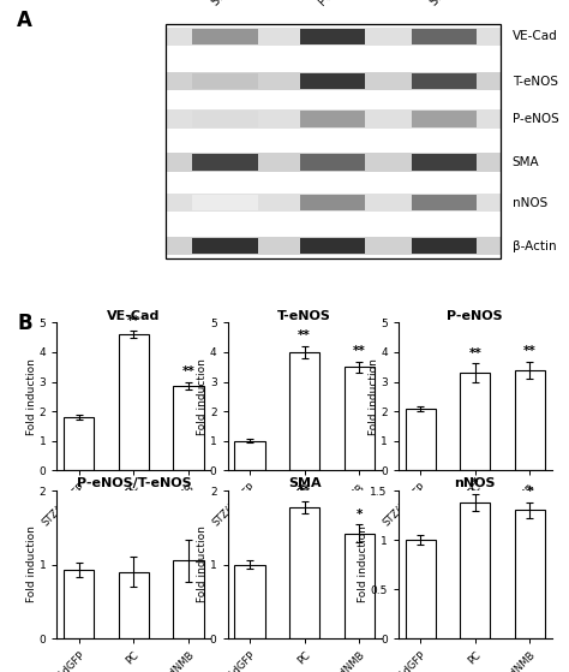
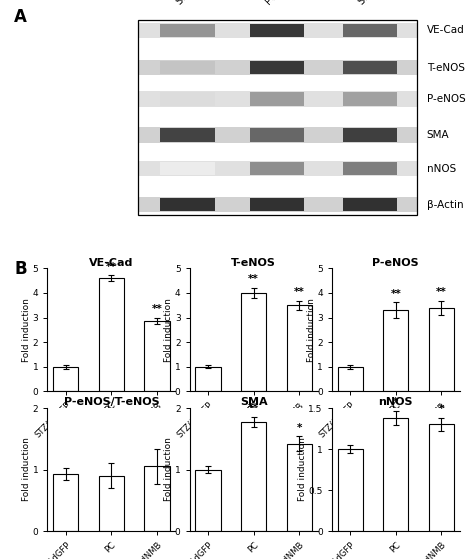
VE-Cad/STZ/AdGFP: 1.80 -> 1.00
P-eNOS/STZ/AdGFP: 2.1 -> 1.0
